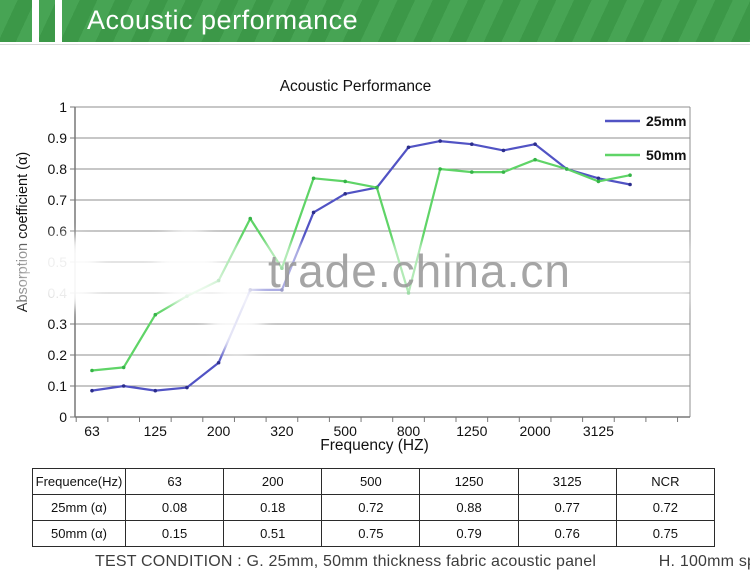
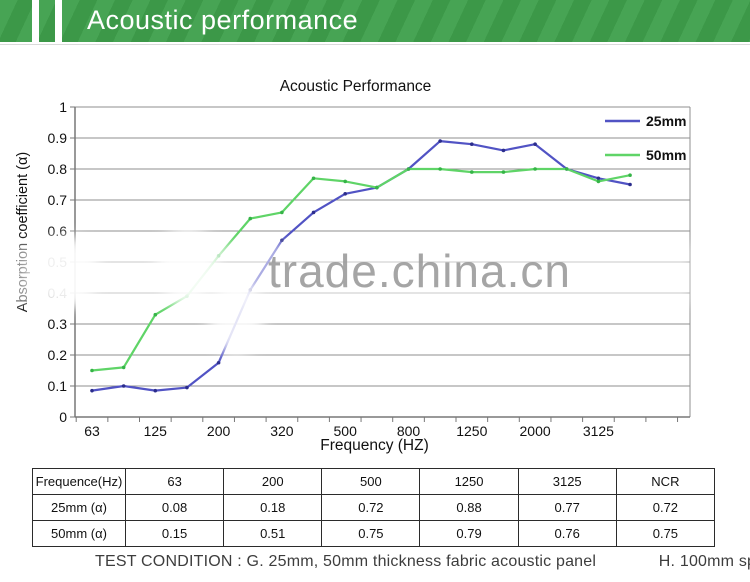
50mm/200: 0.44 -> 0.52
25mm/320: 0.41 -> 0.57
50mm/320: 0.48 -> 0.66
25mm/800: 0.87 -> 0.80
50mm/800: 0.40 -> 0.80
50mm/2000: 0.83 -> 0.80
